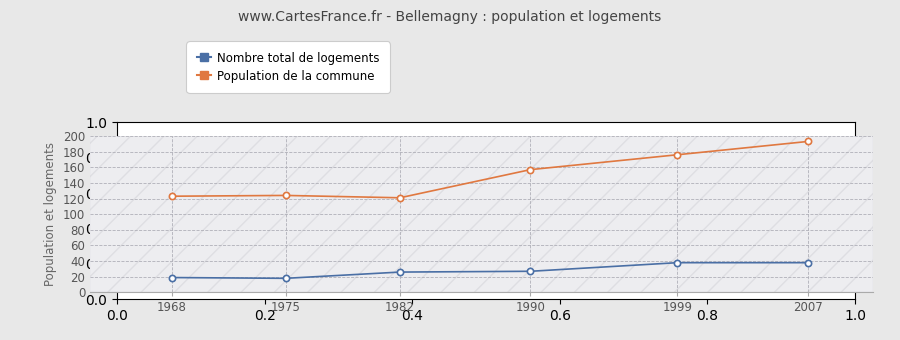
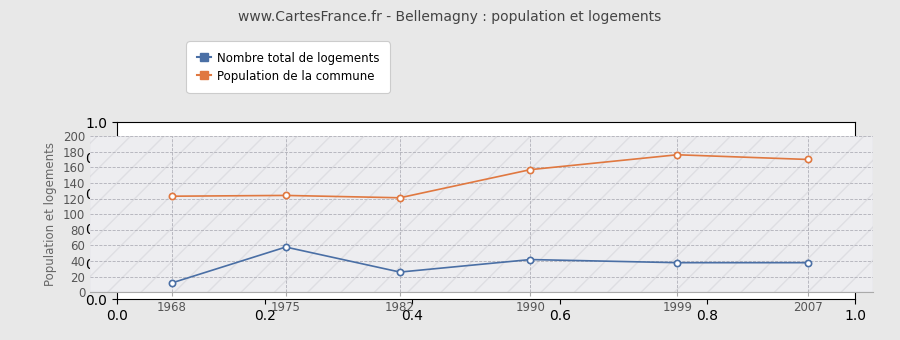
Nombre total de logements/1968: 19 -> 12
Nombre total de logements/1975: 18 -> 58
Nombre total de logements/1990: 27 -> 42
Population de la commune/2007: 193 -> 170
